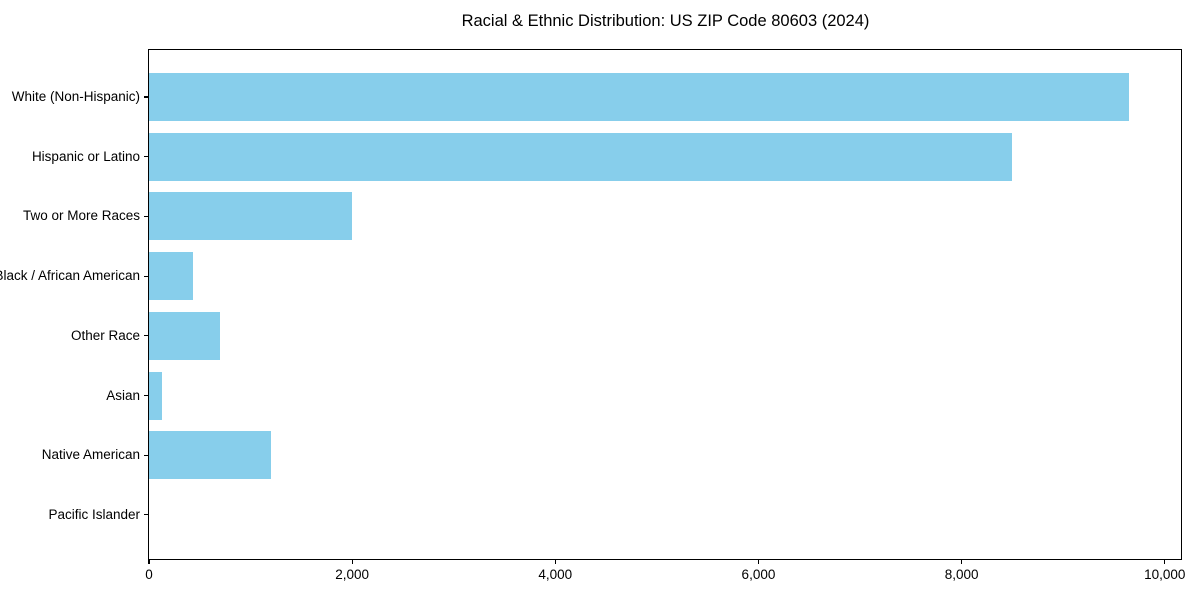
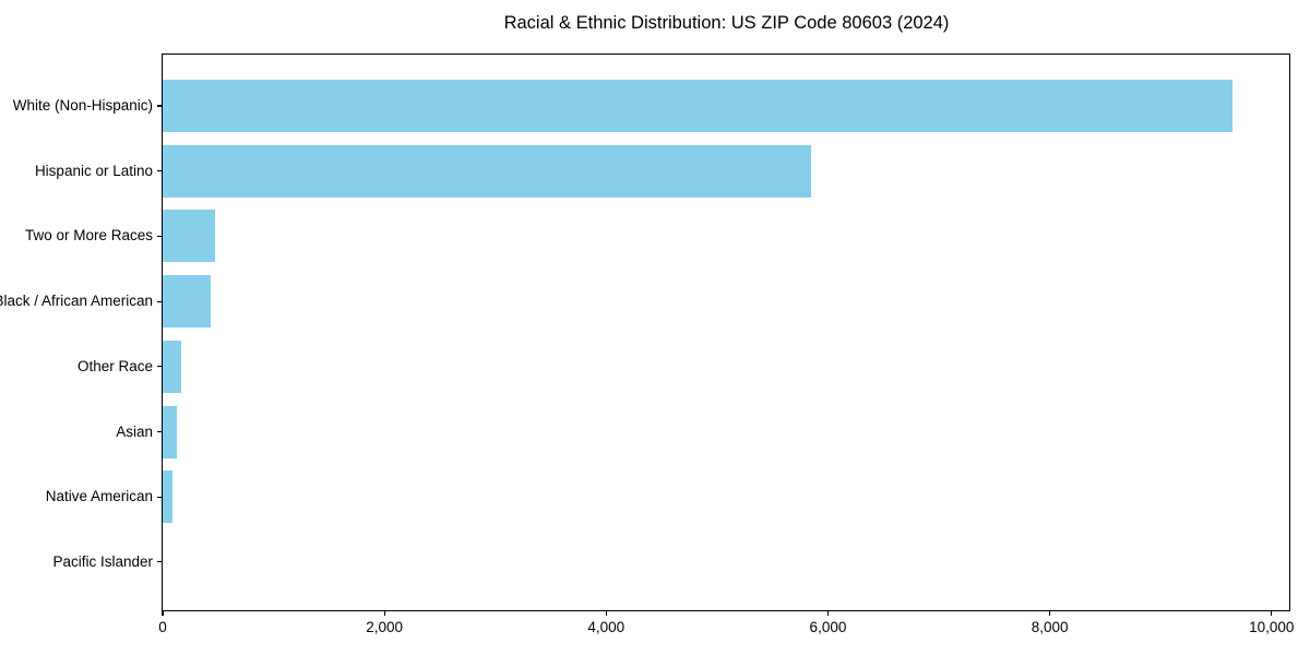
Hispanic or Latino: 8500 -> 5800
Two or More Races: 2000 -> 500
Other Race: 700 -> 200
Native American: 1200 -> 100
